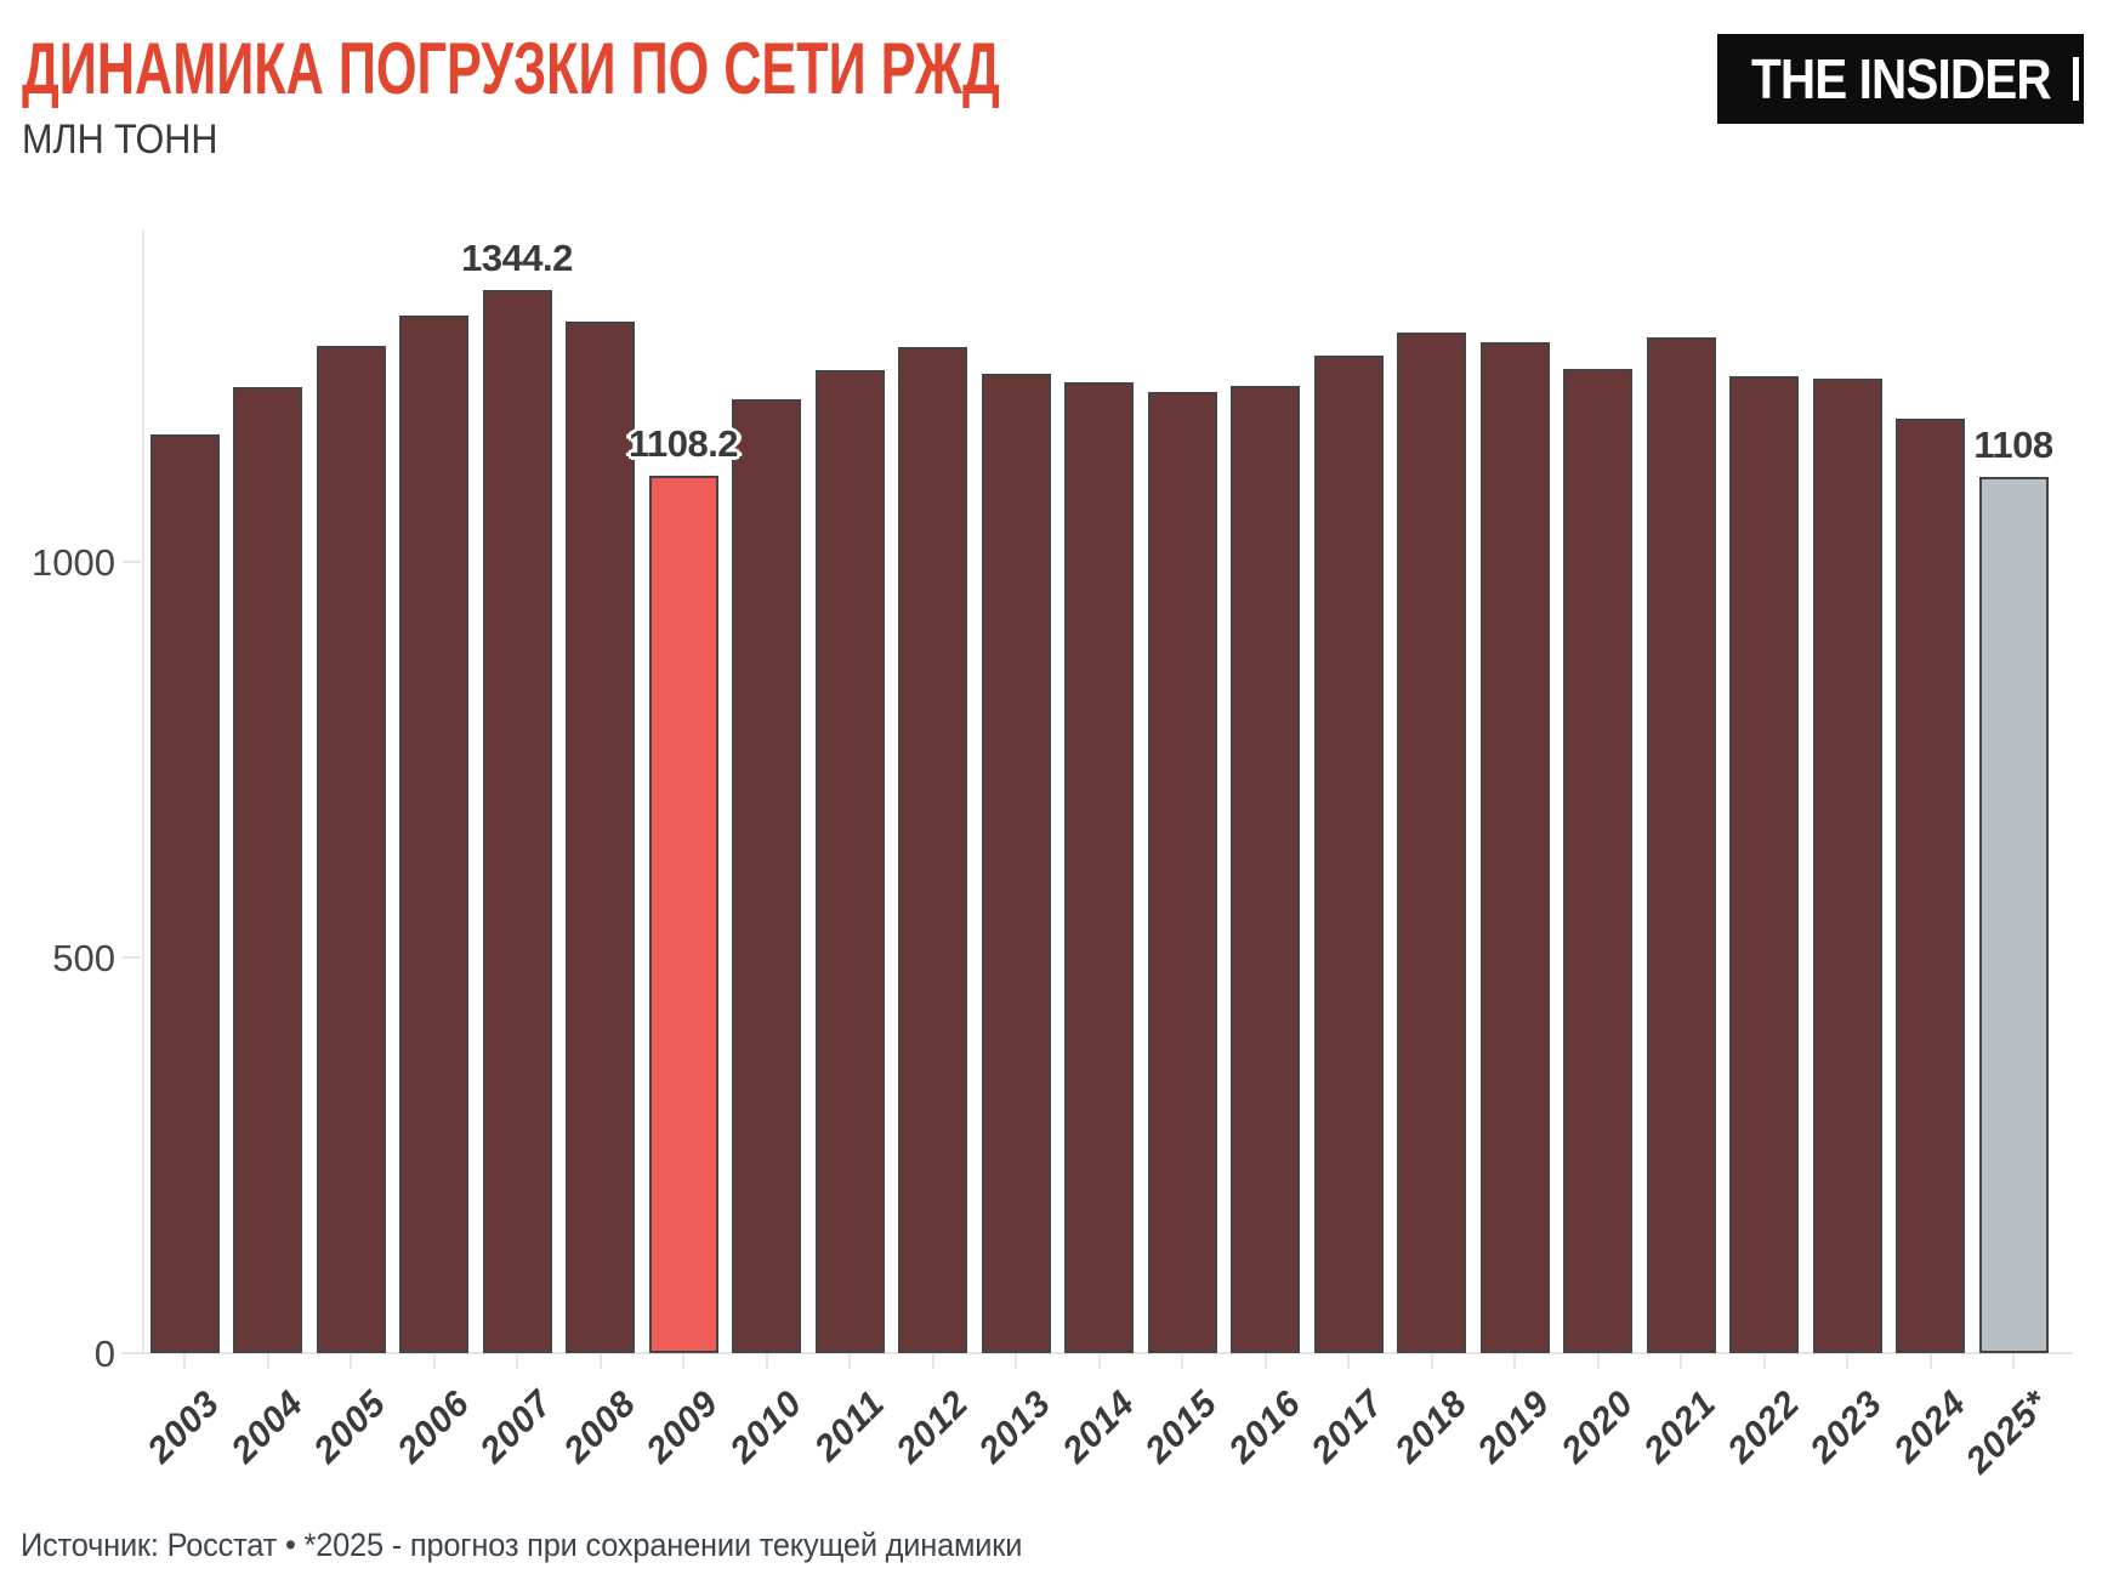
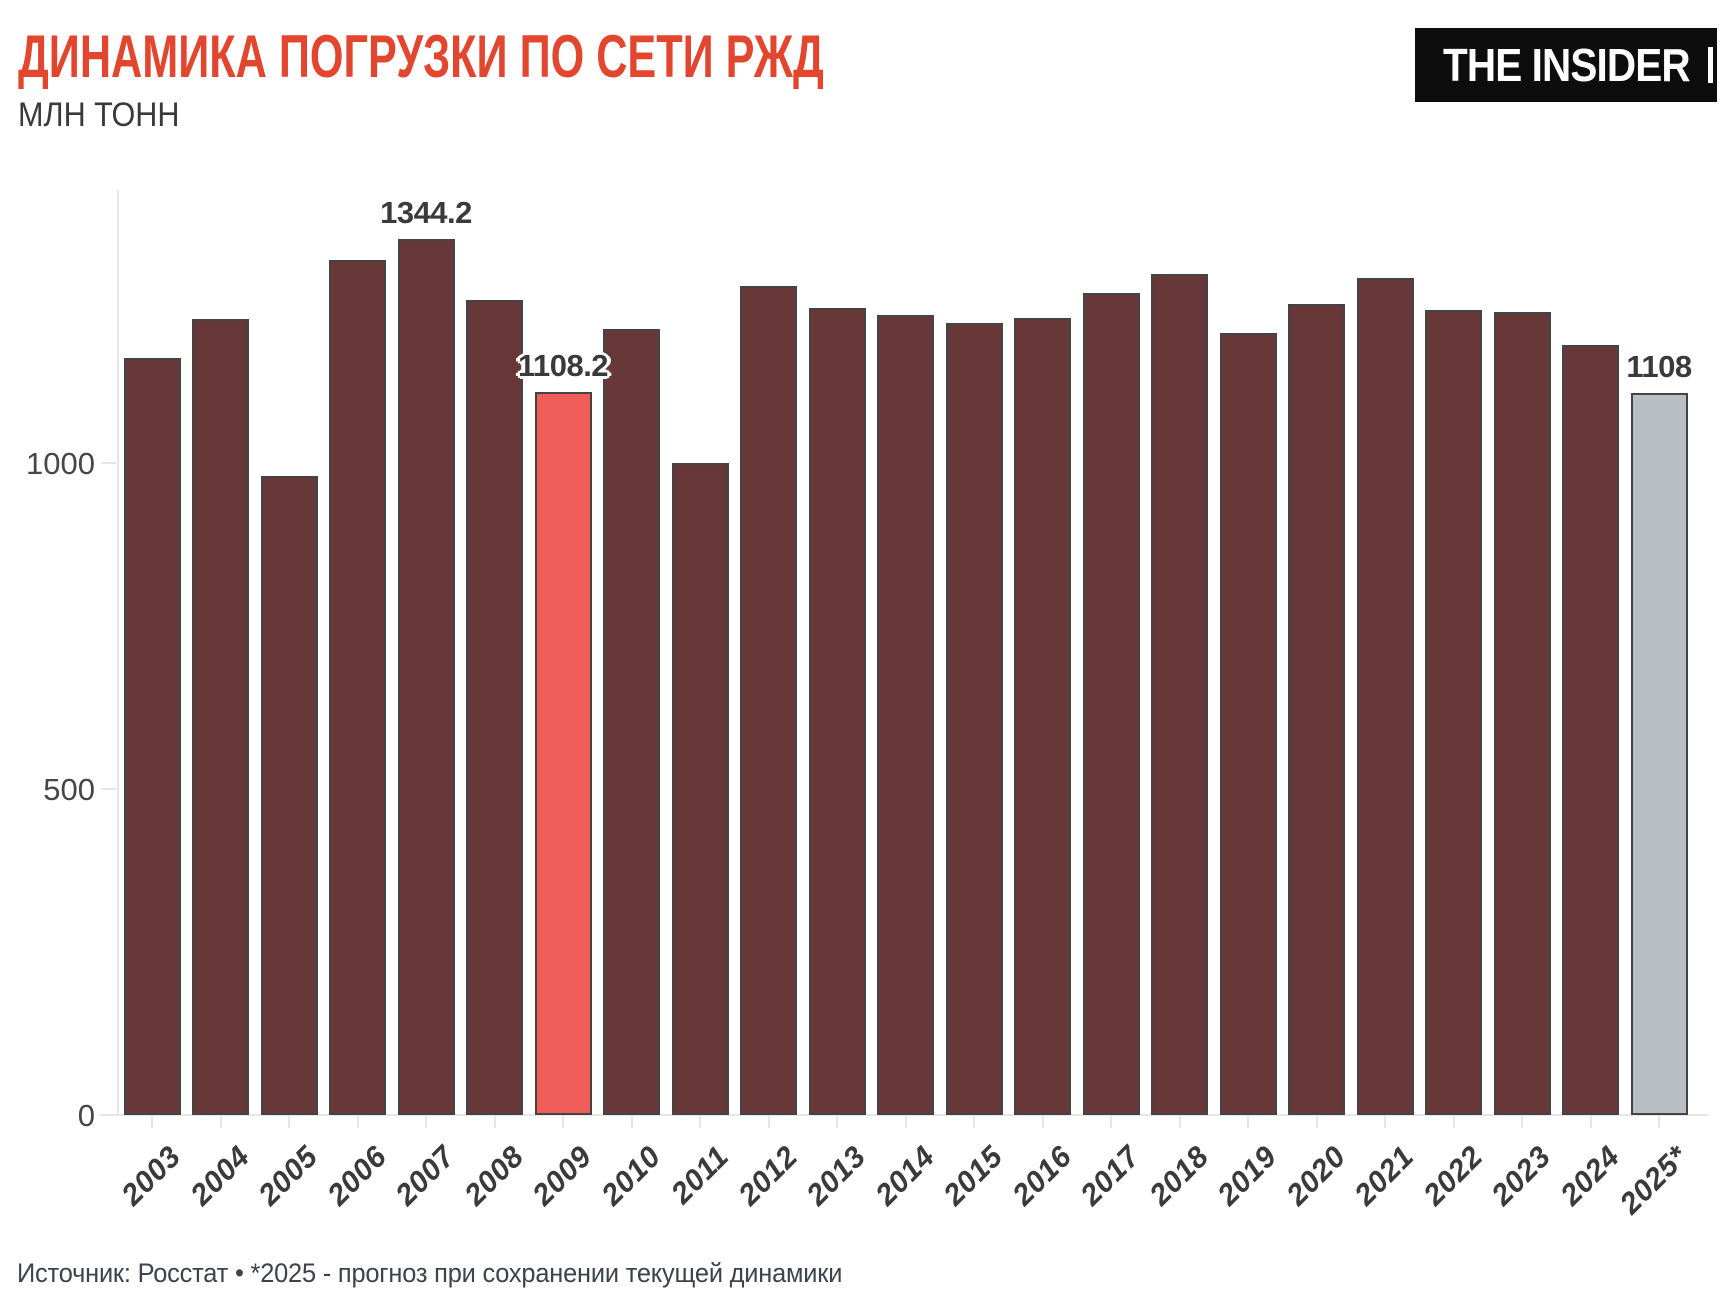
2005: 1270 -> 980
2008: 1300 -> 1250
2011: 1240 -> 1000
2019: 1280 -> 1200
